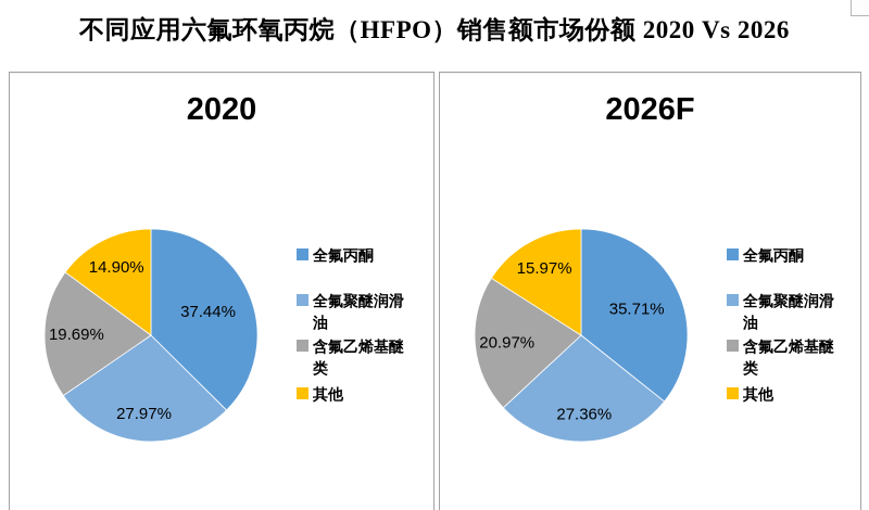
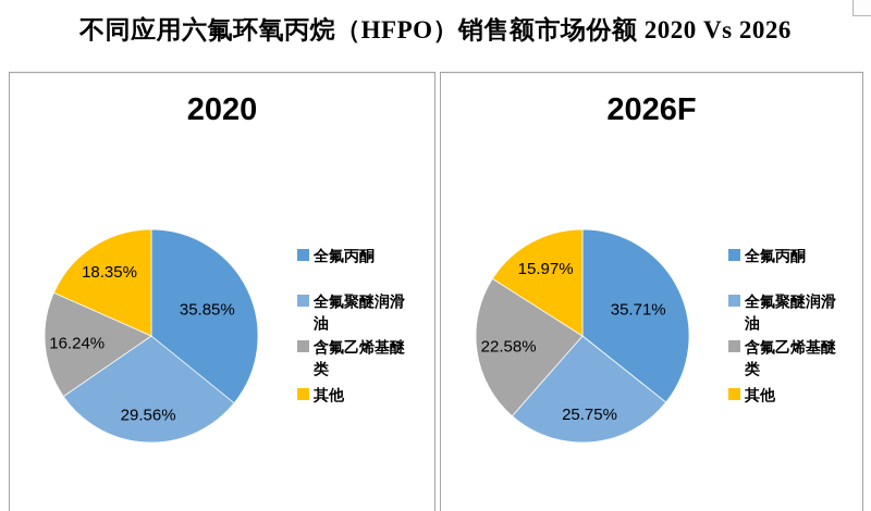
2020/全氟丙酮: 37.44% -> 35.85%
2020/全氟聚醚润滑油: 27.97% -> 29.56%
2020/含氟乙烯基醚类: 19.69% -> 16.24%
2020/其他: 14.90% -> 18.35%
2026F/全氟聚醚润滑油: 27.36% -> 25.75%
2026F/含氟乙烯基醚类: 20.97% -> 22.58%
